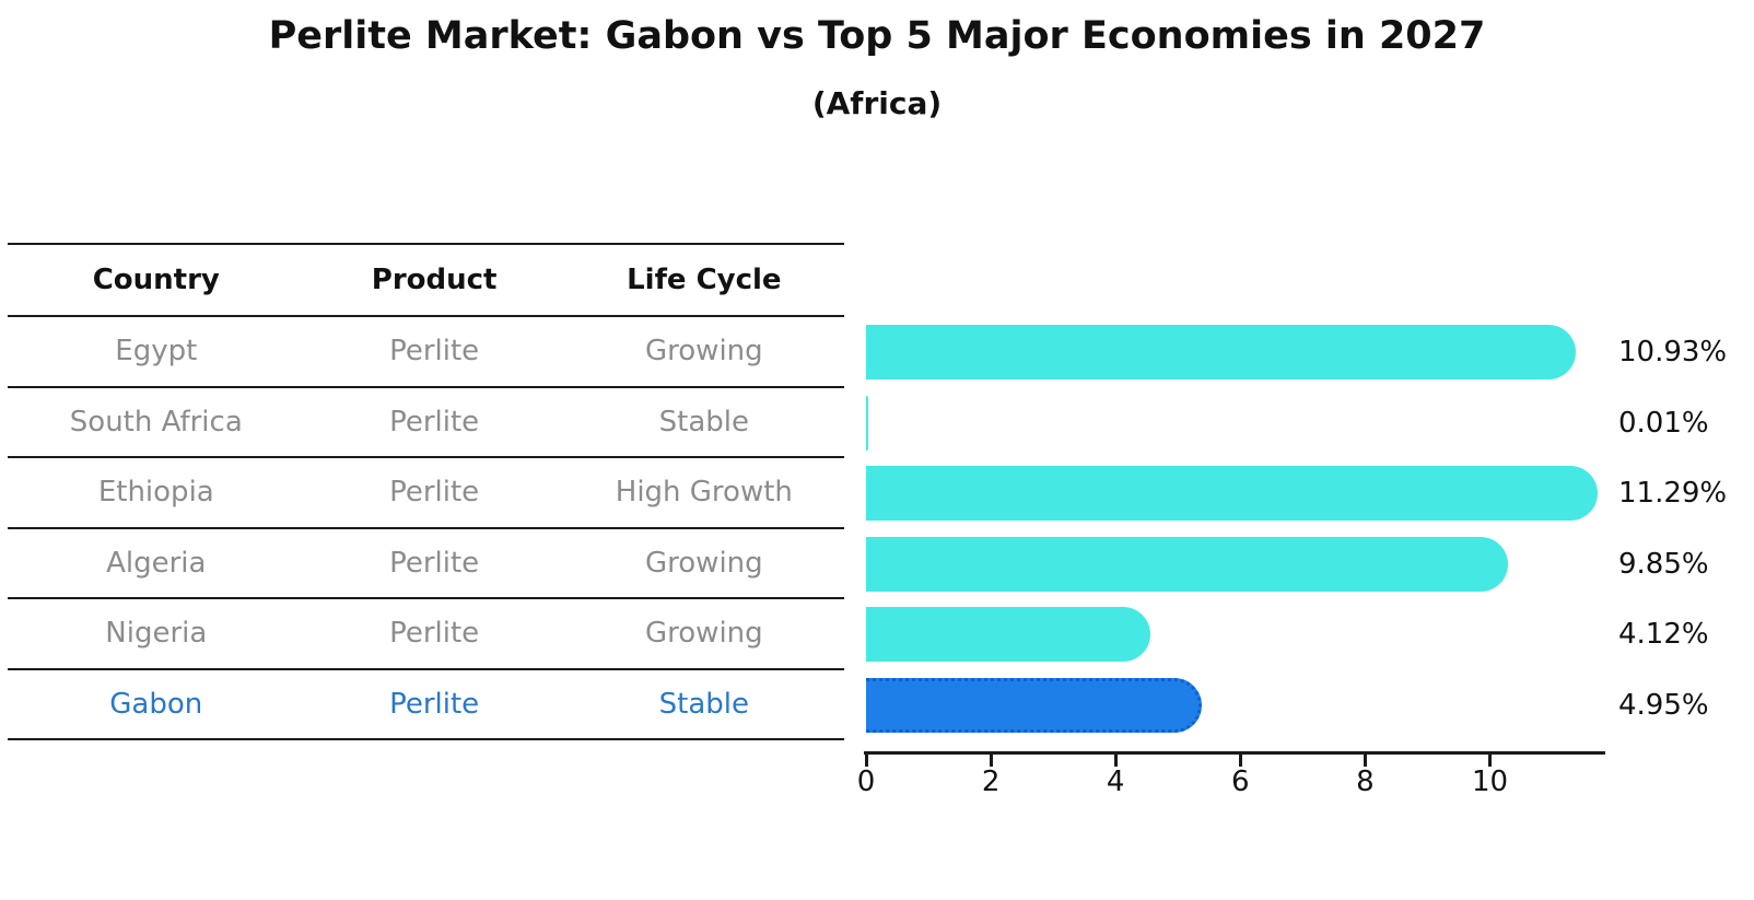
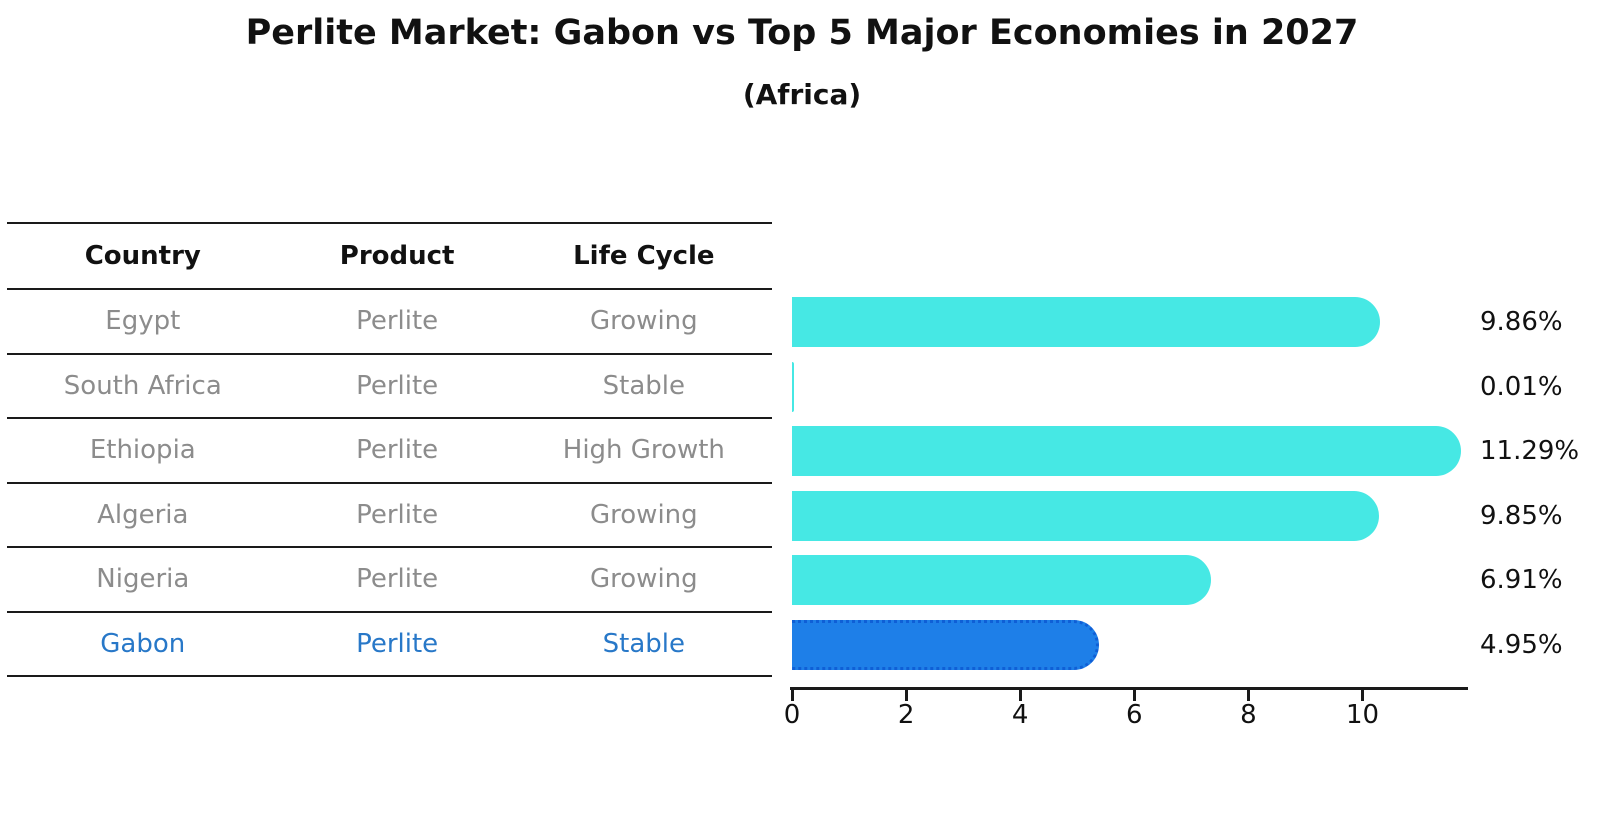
Egypt: 10.93% -> 9.86%
Nigeria: 4.12% -> 6.91%
